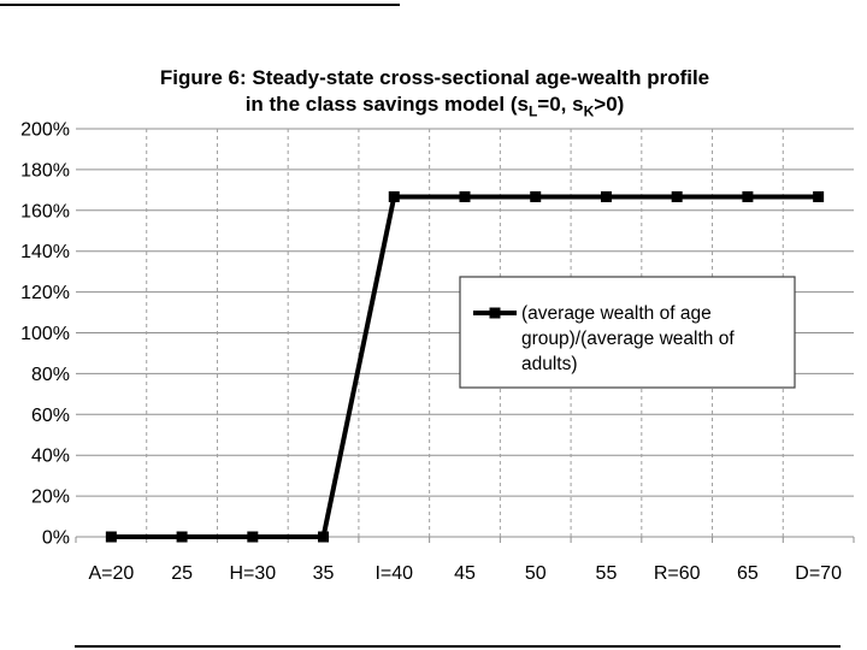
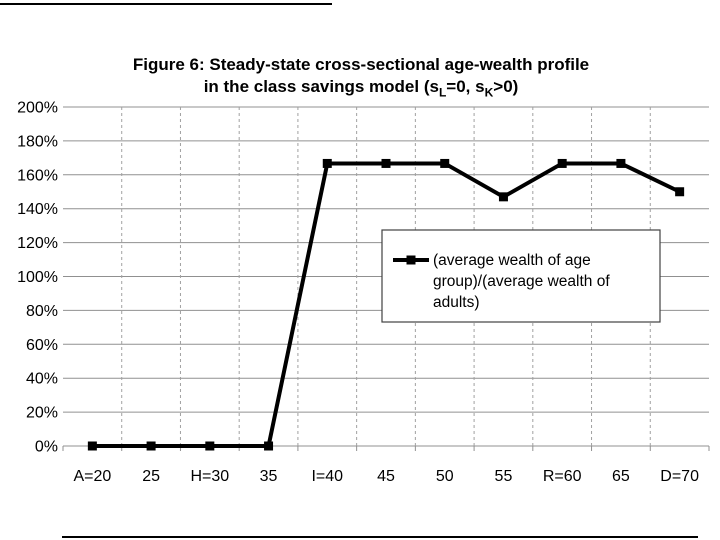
55: 167% -> 147%
D=70: 167% -> 150%
